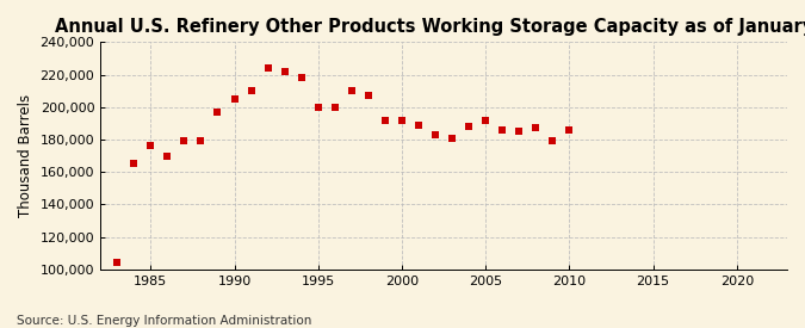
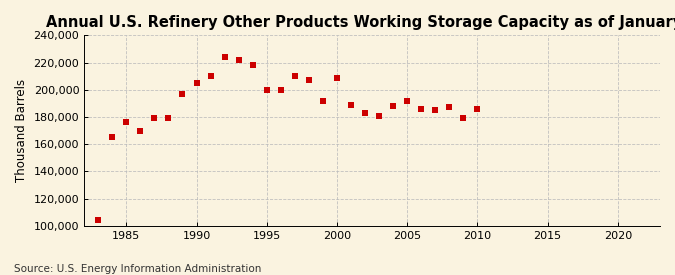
2000: 192,000 -> 209,000
